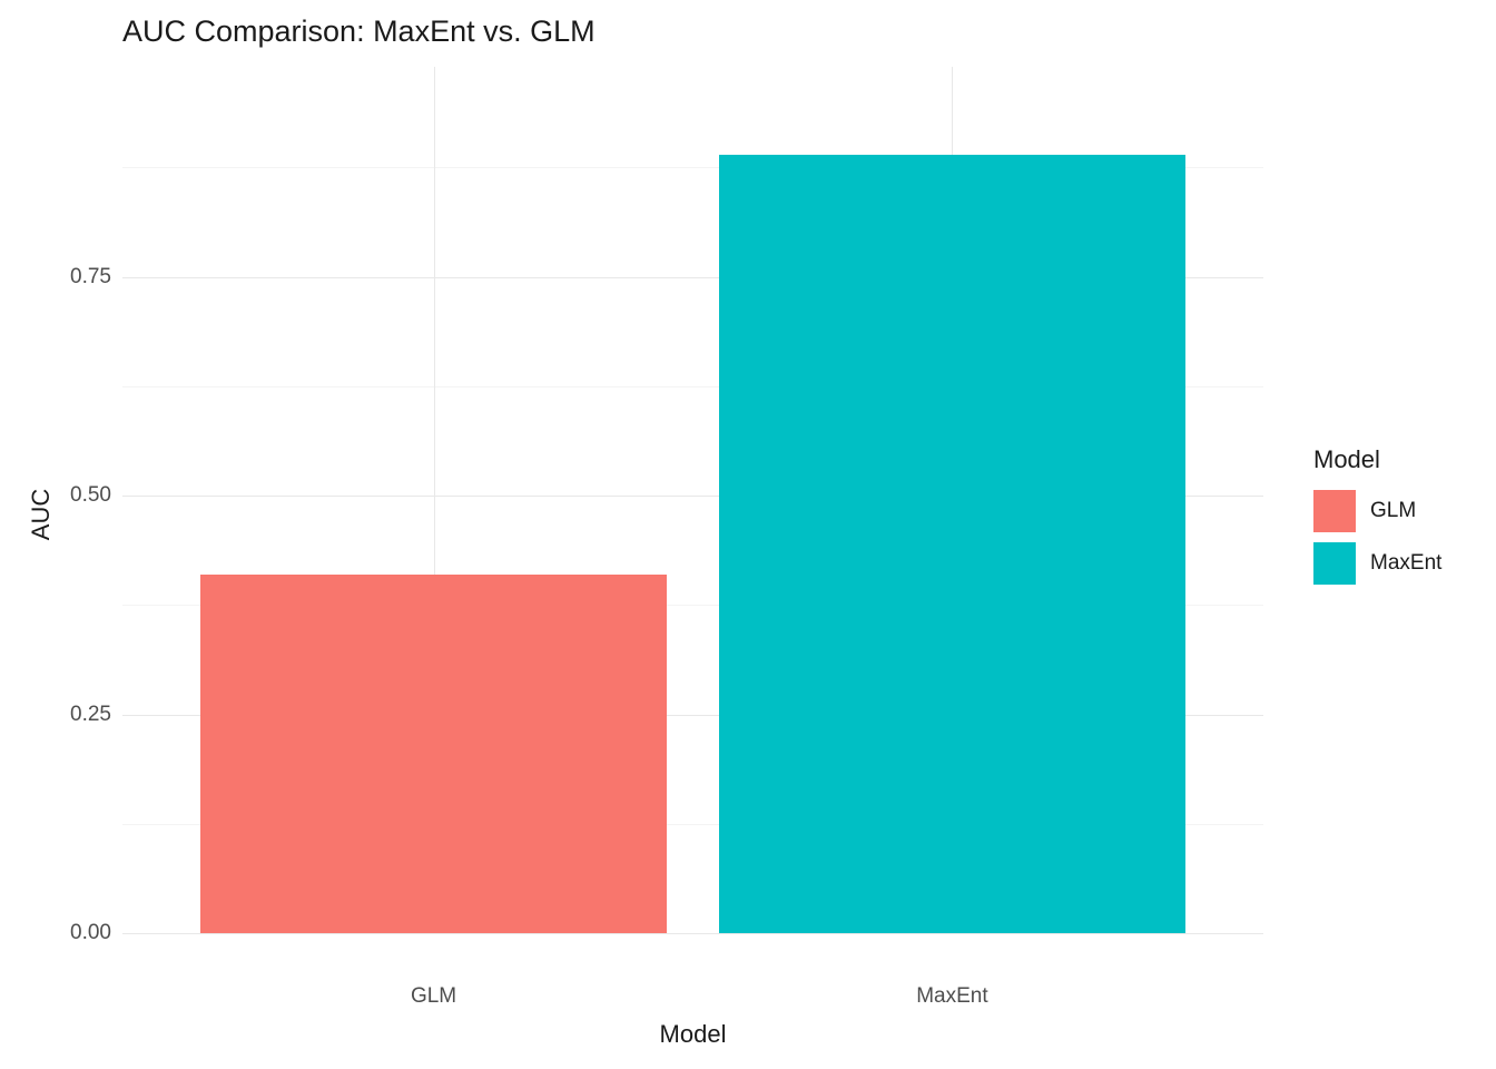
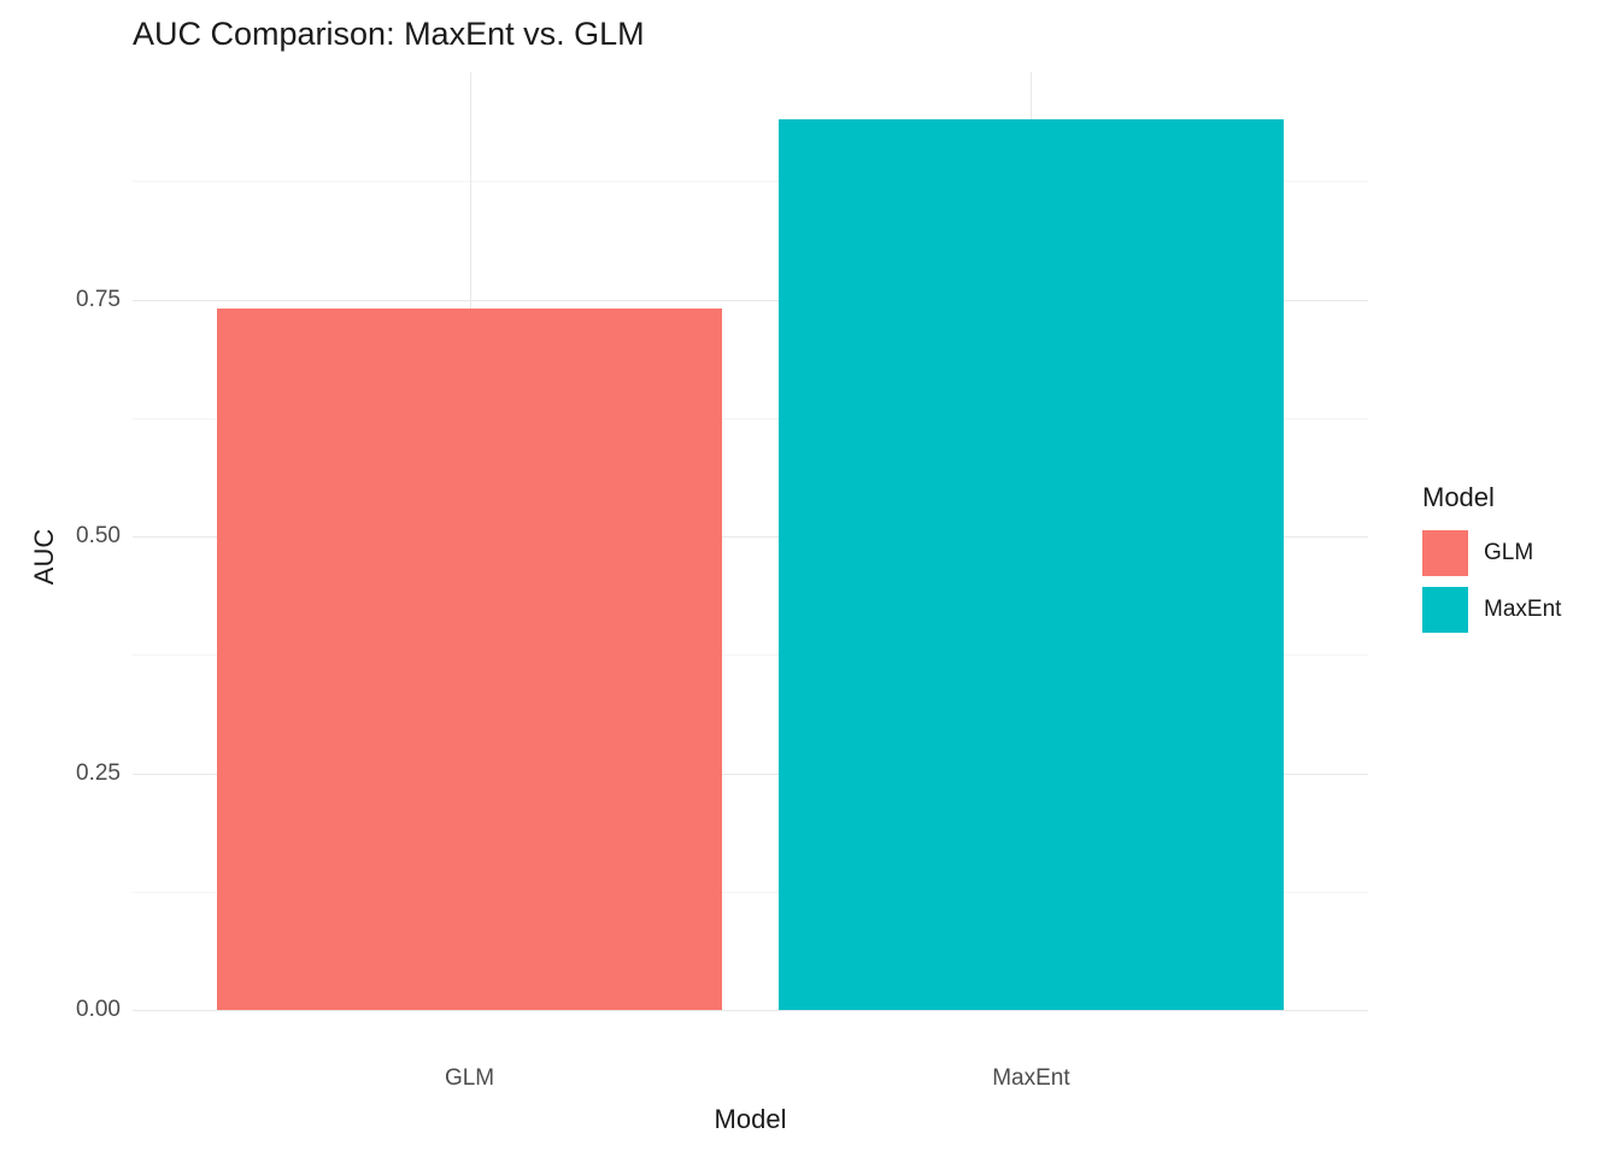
GLM: 0.41 -> 0.74
MaxEnt: 0.89 -> 0.94
